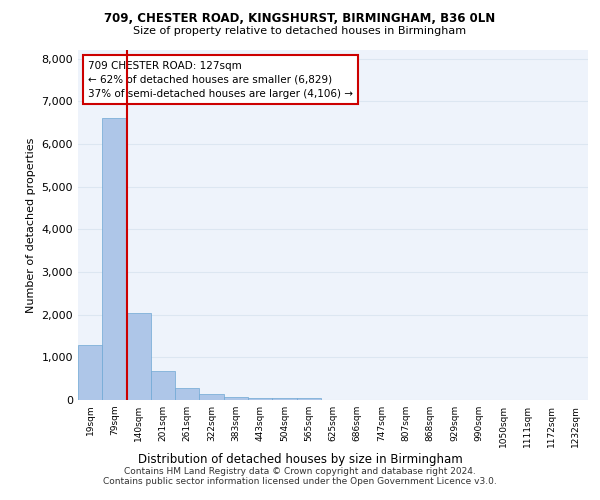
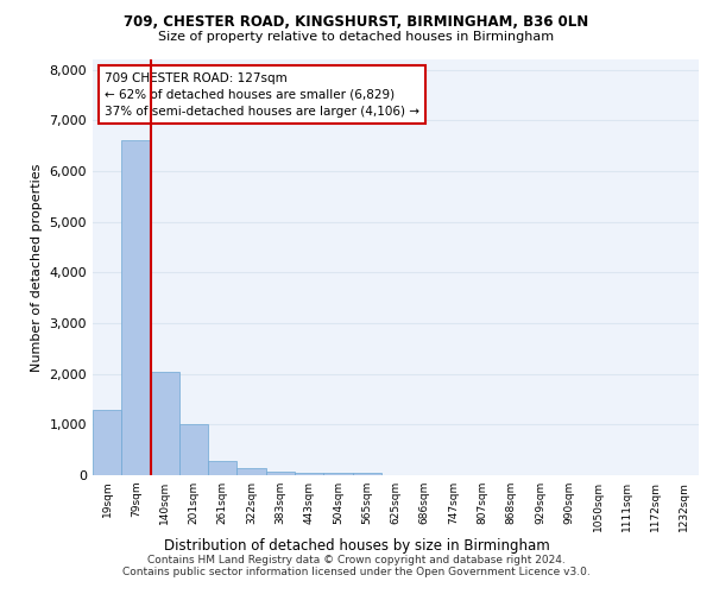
201sqm: 680 -> 1,000
